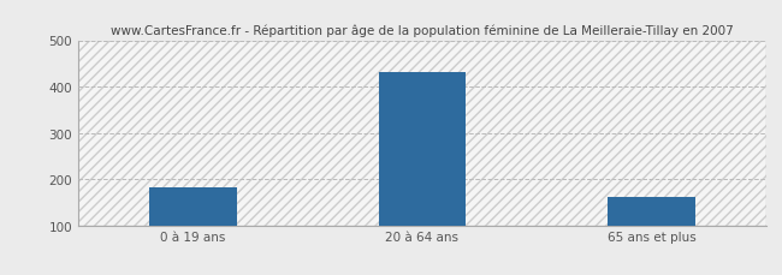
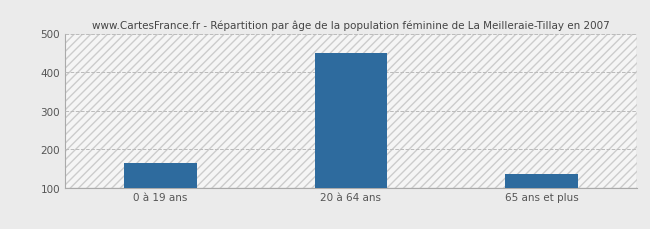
0 à 19 ans: 183 -> 165
20 à 64 ans: 430 -> 450
65 ans et plus: 160 -> 135
